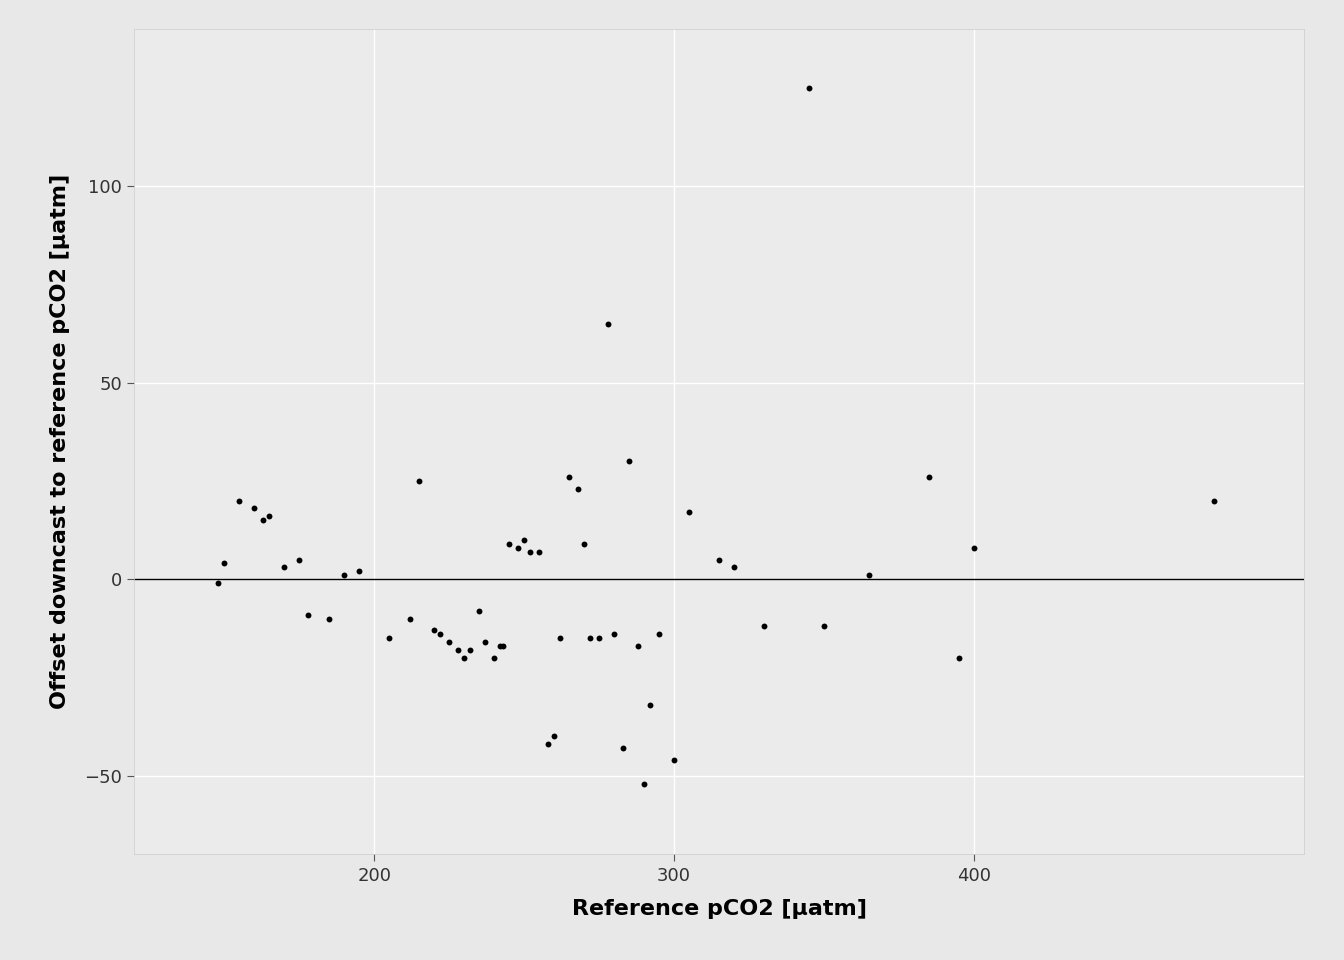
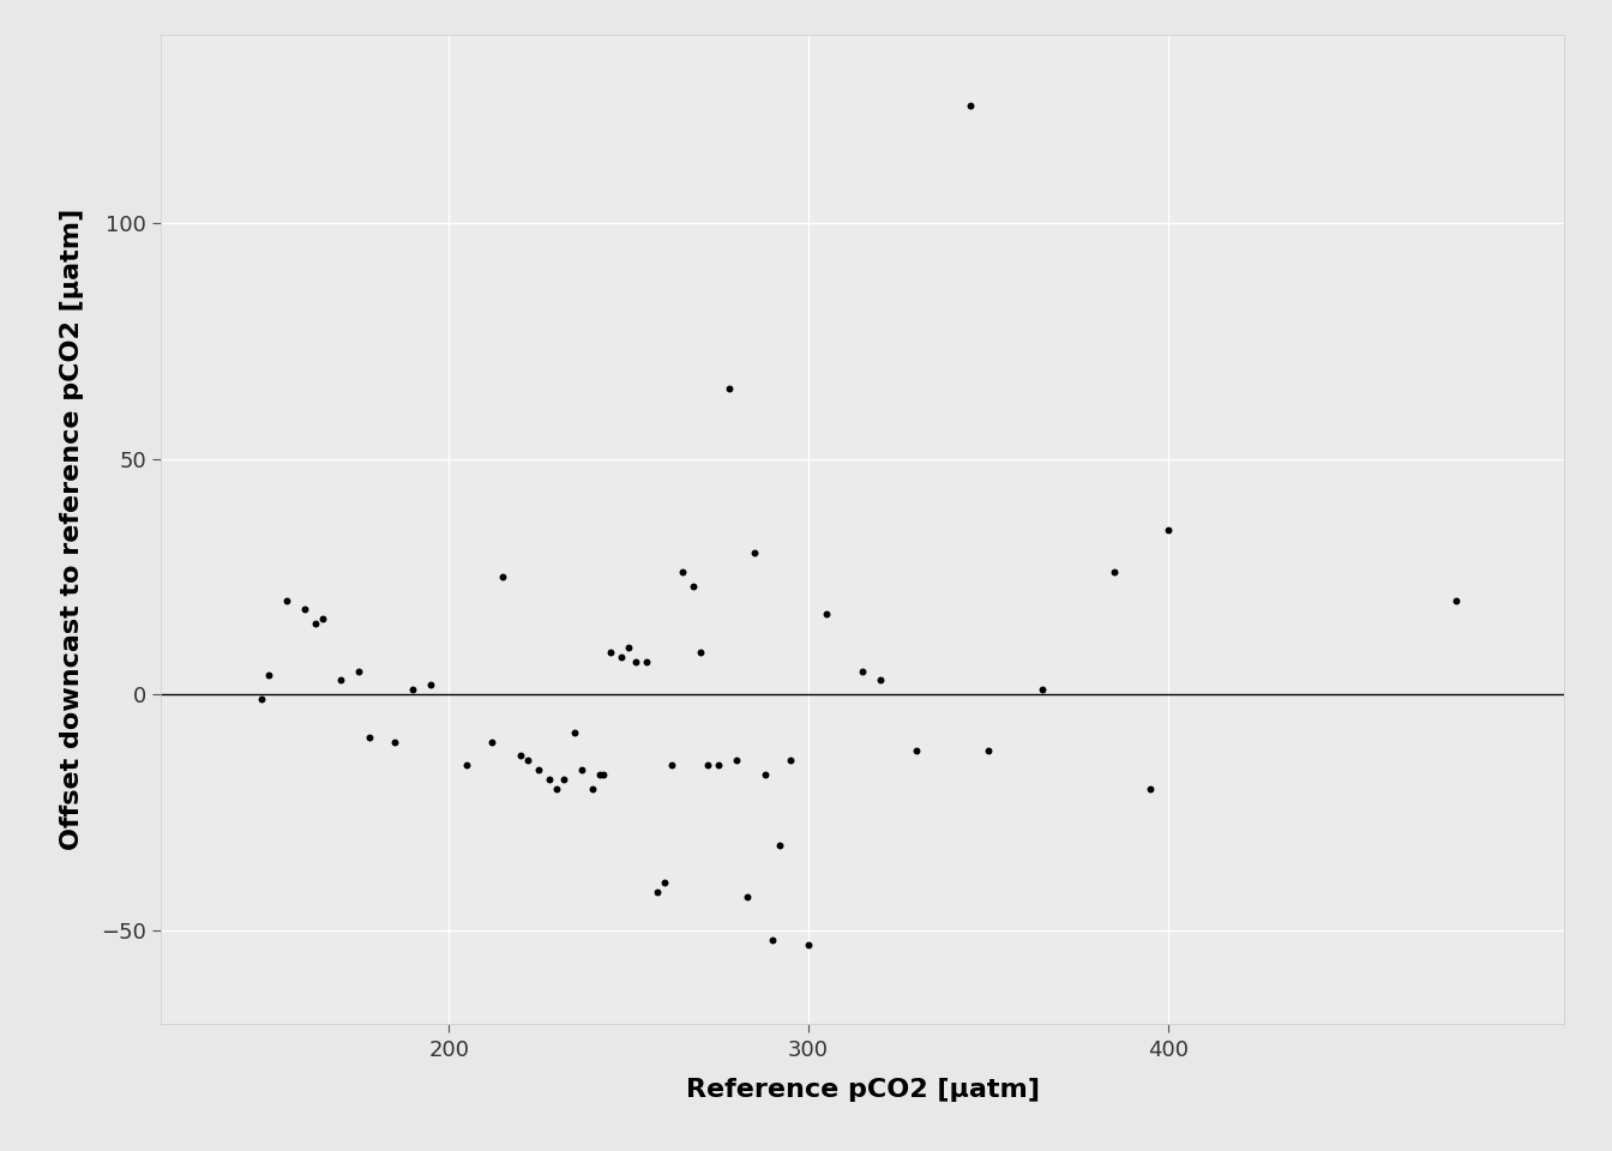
300: -46 -> -53
400: 8 -> 35
